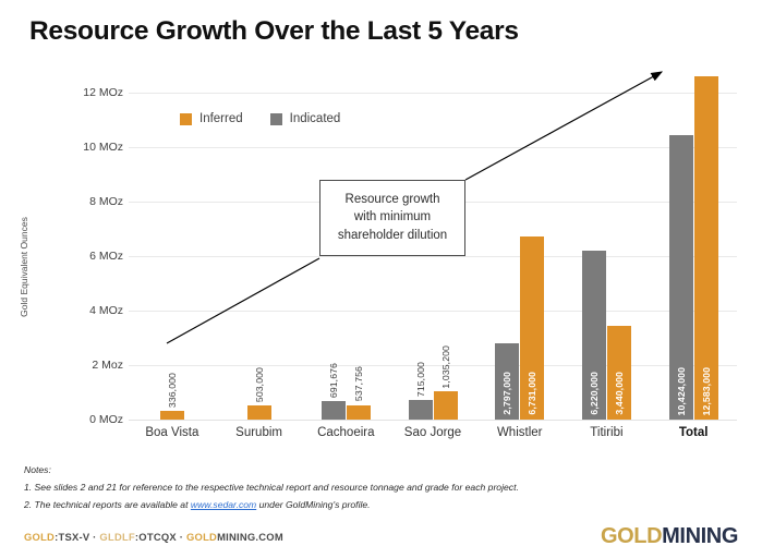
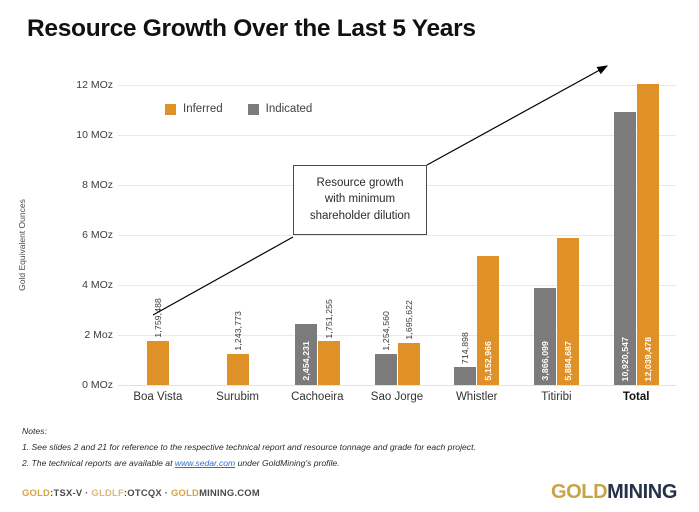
Inferred/Boa Vista: 336,000 -> 1,759,488
Inferred/Surubim: 503,000 -> 1,243,773
Indicated/Cachoeira: 691,676 -> 2,454,231
Inferred/Cachoeira: 537,756 -> 1,751,255
Indicated/Sao Jorge: 715,000 -> 1,254,560
Inferred/Sao Jorge: 1,035,200 -> 1,695,622
Indicated/Whistler: 2,797,000 -> 714,898
Inferred/Whistler: 6,731,000 -> 5,152,966
Indicated/Titiribi: 6,220,000 -> 3,866,099
Inferred/Titiribi: 3,440,000 -> 5,884,687
Indicated/Total: 10,424,000 -> 10,920,547
Inferred/Total: 12,583,000 -> 12,039,478
